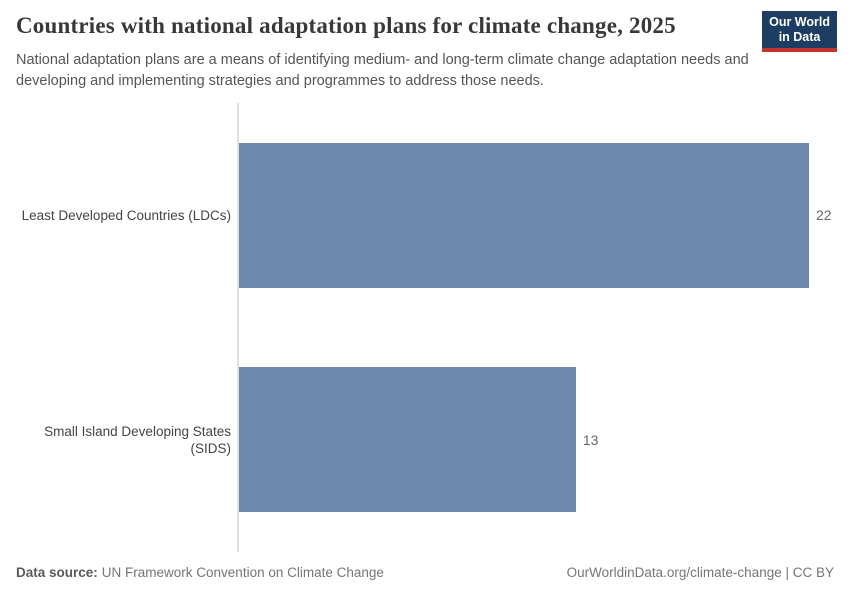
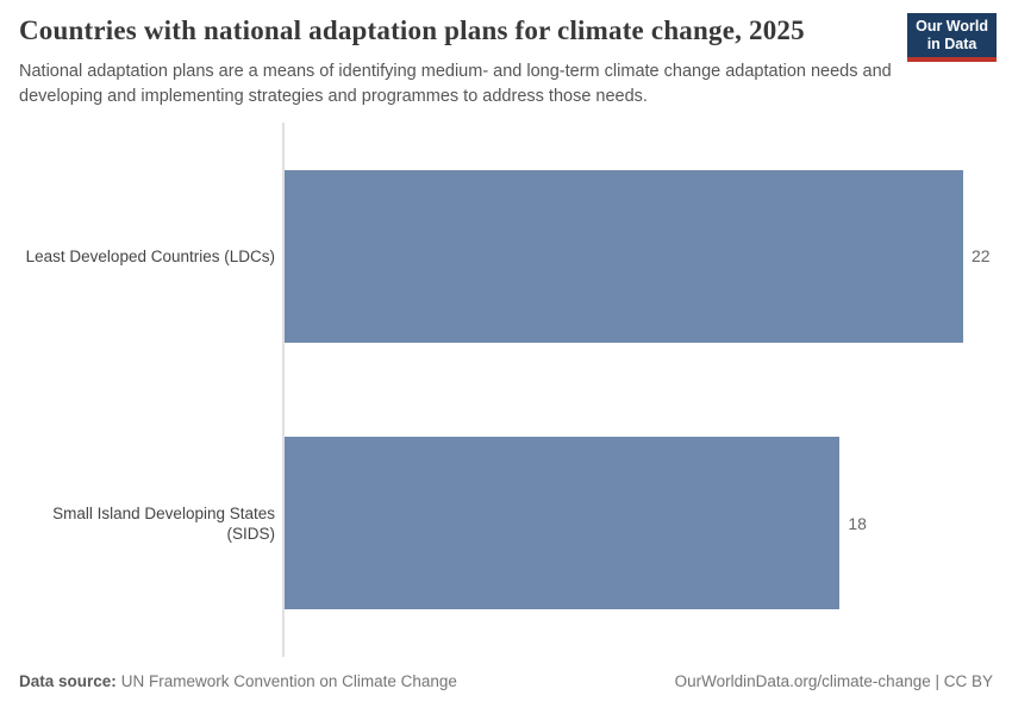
Small Island Developing States (SIDS): 13 -> 18
